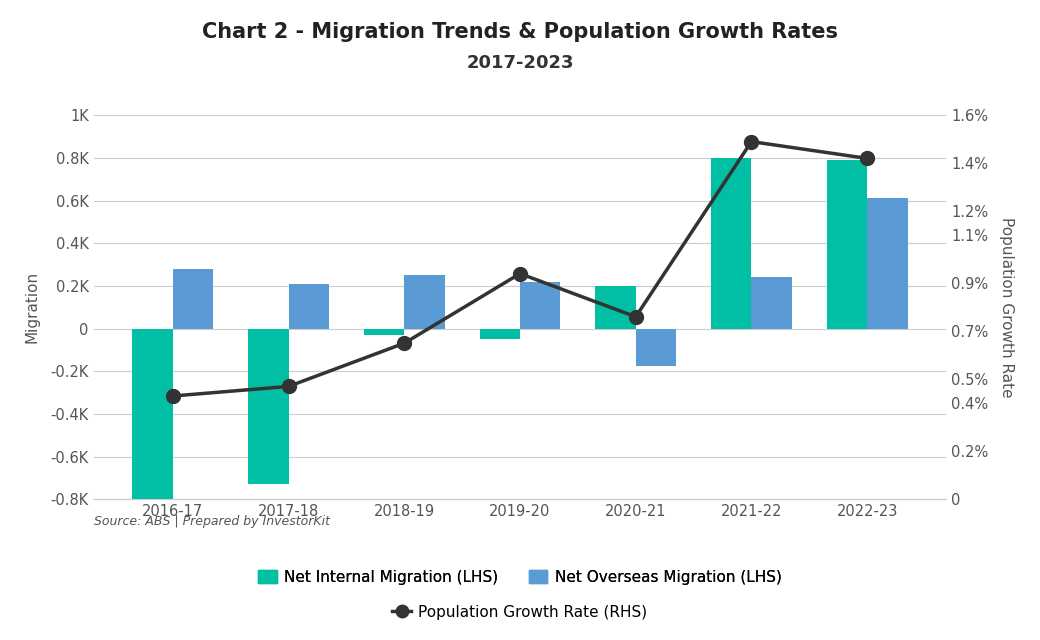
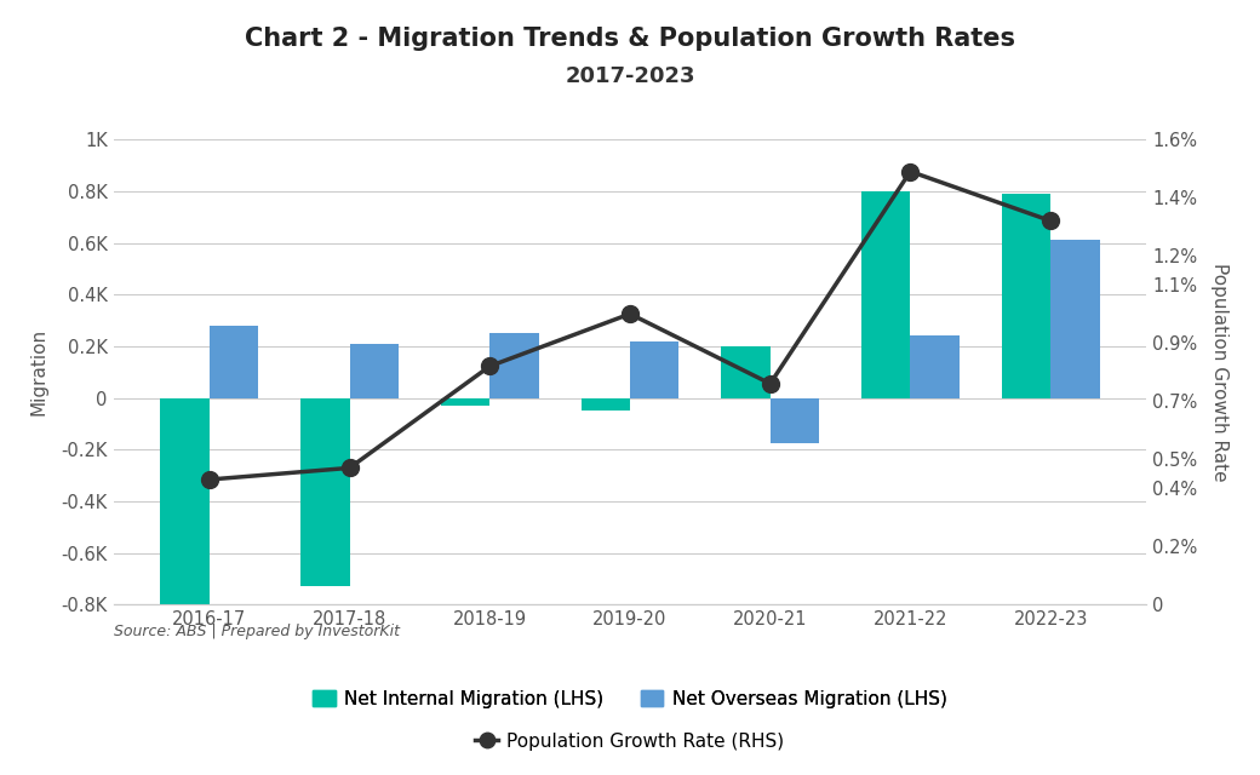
Population Growth Rate (RHS)/2018-19: 0.65% -> 0.82%
Population Growth Rate (RHS)/2019-20: 0.94% -> 1.00%
Population Growth Rate (RHS)/2022-23: 1.42% -> 1.32%
